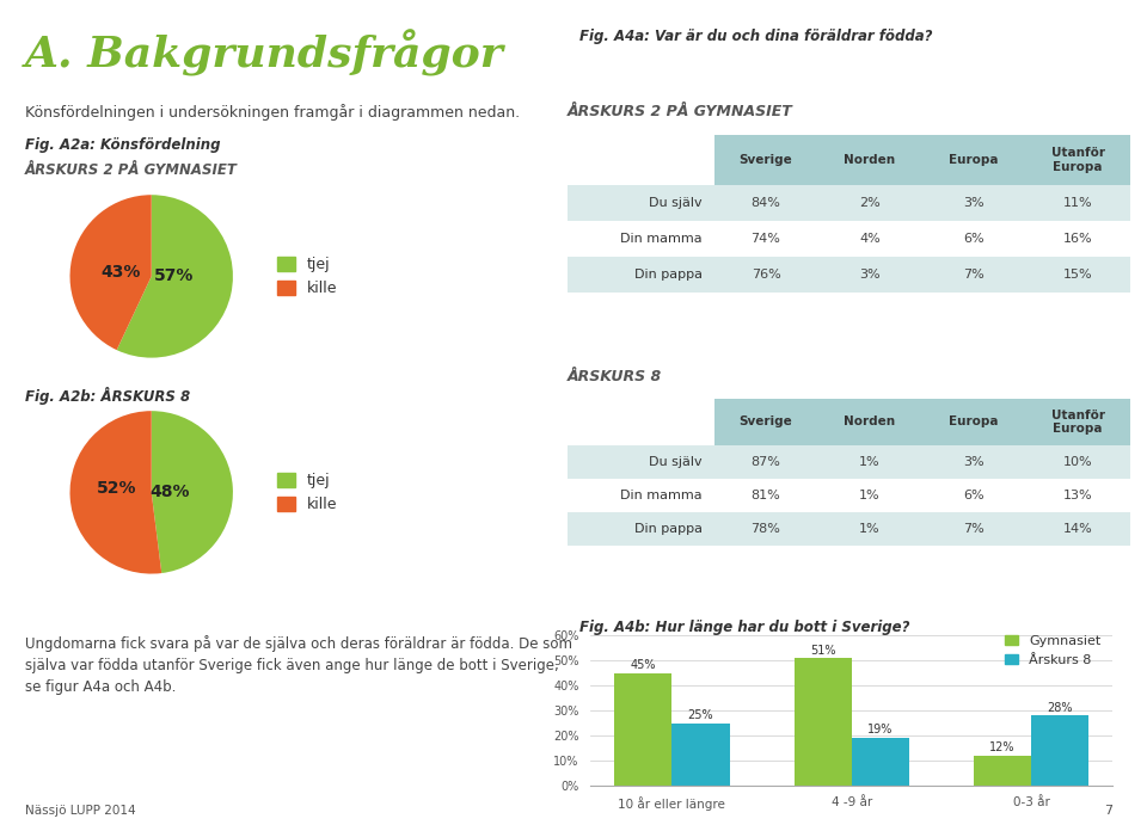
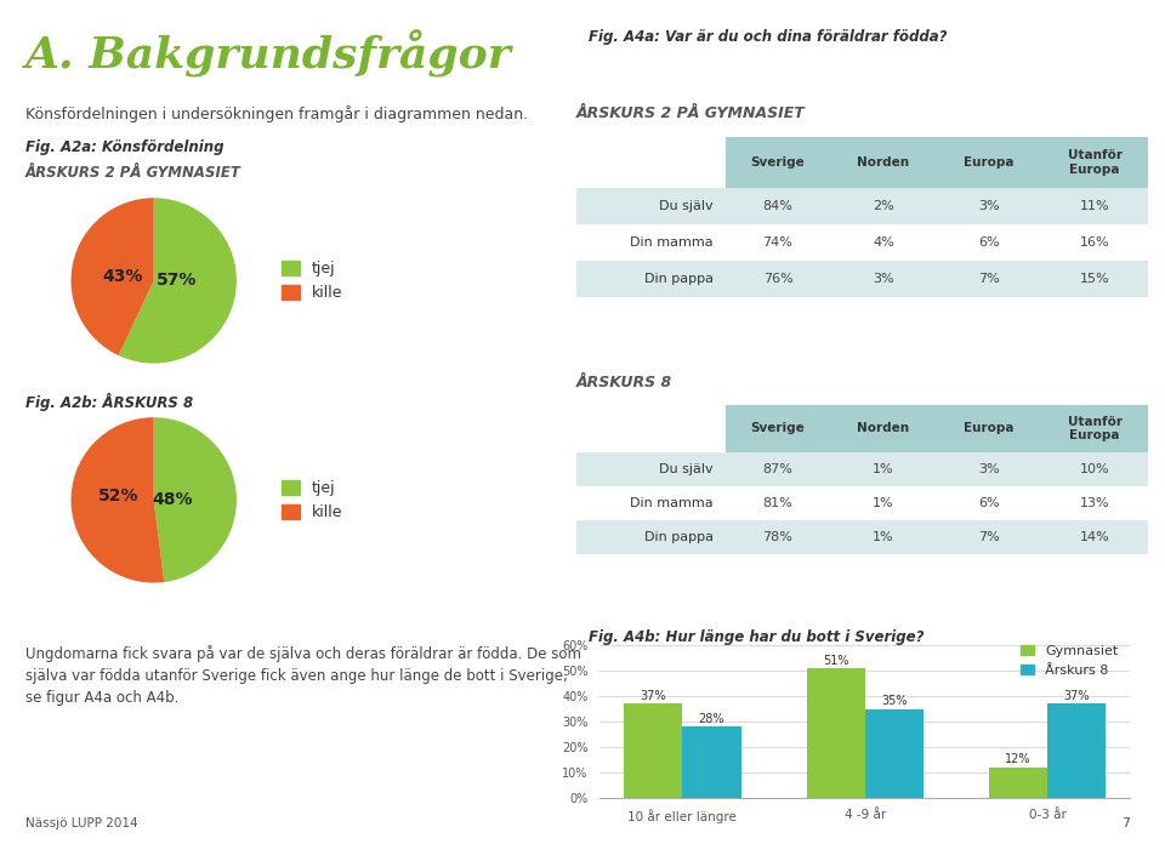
Gymnasiet/10 år eller längre: 45% -> 37%
Årskurs 8/10 år eller längre: 25% -> 28%
Årskurs 8/4 -9 år: 19% -> 35%
Årskurs 8/0-3 år: 28% -> 37%
